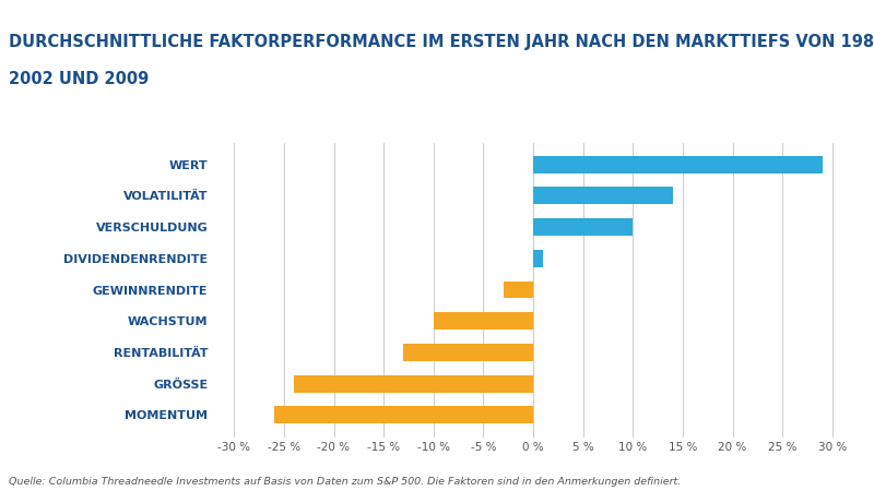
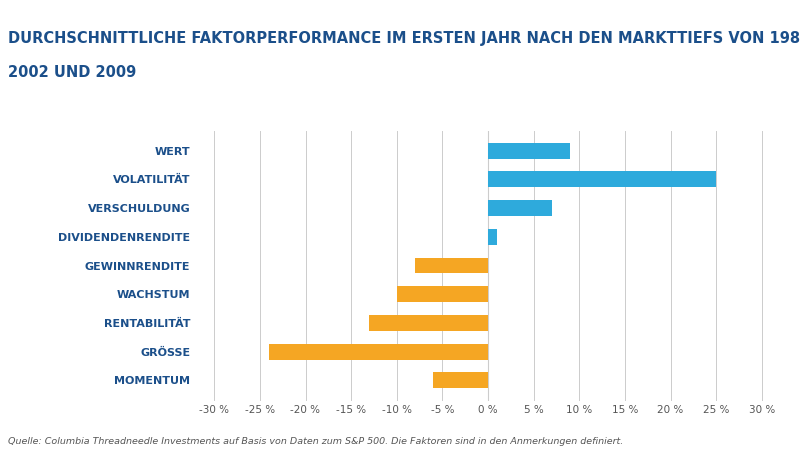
WERT: 29 % -> 9 %
VOLATILITÄT: 14 % -> 25 %
VERSCHULDUNG: 10 % -> 7 %
GEWINNRENDITE: -3 % -> -8 %
MOMENTUM: -26 % -> -6 %
